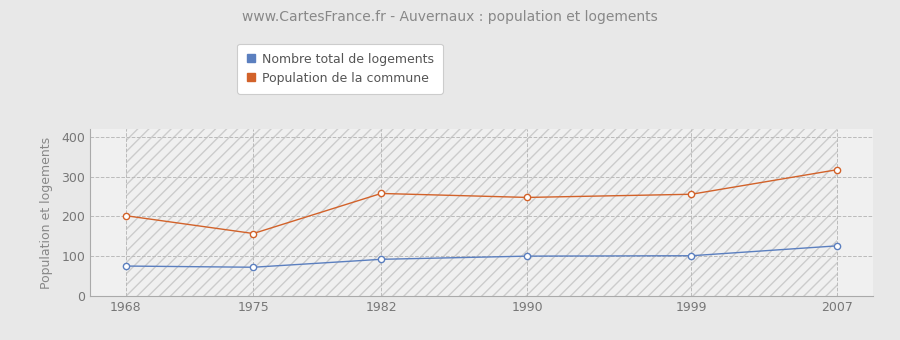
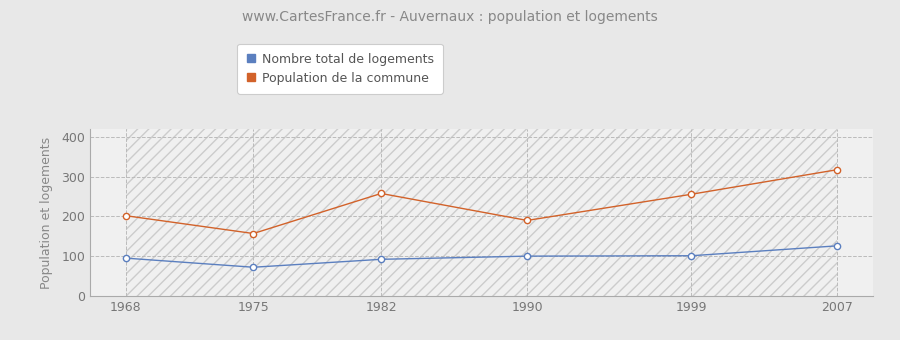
Nombre total de logements/1968: 75 -> 95
Population de la commune/1990: 248 -> 190
